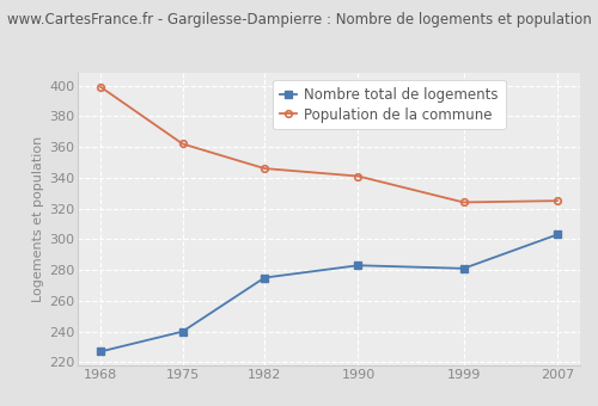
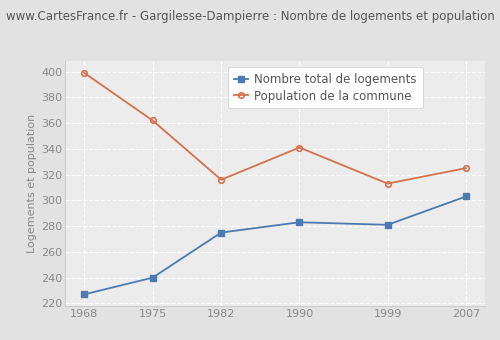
Population de la commune/1982: 346 -> 316
Population de la commune/1999: 324 -> 313
